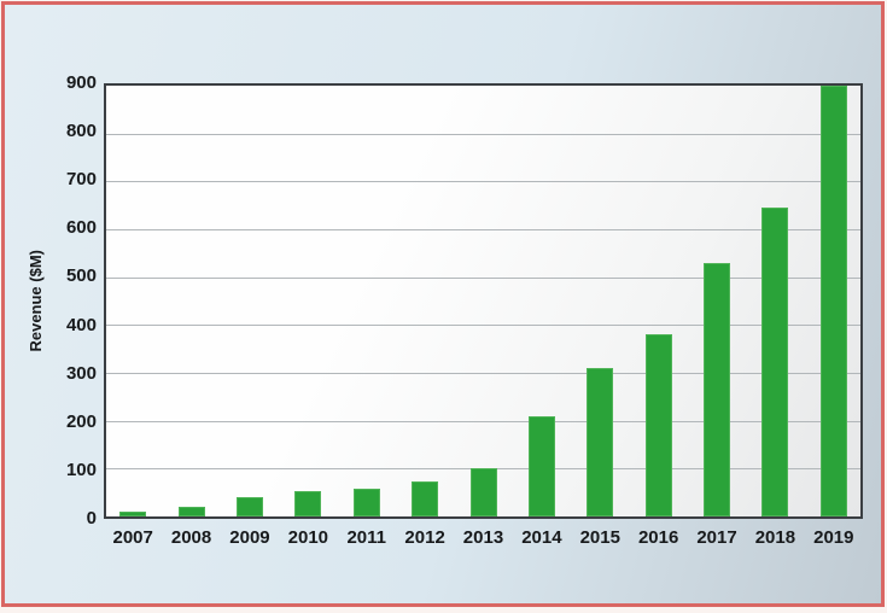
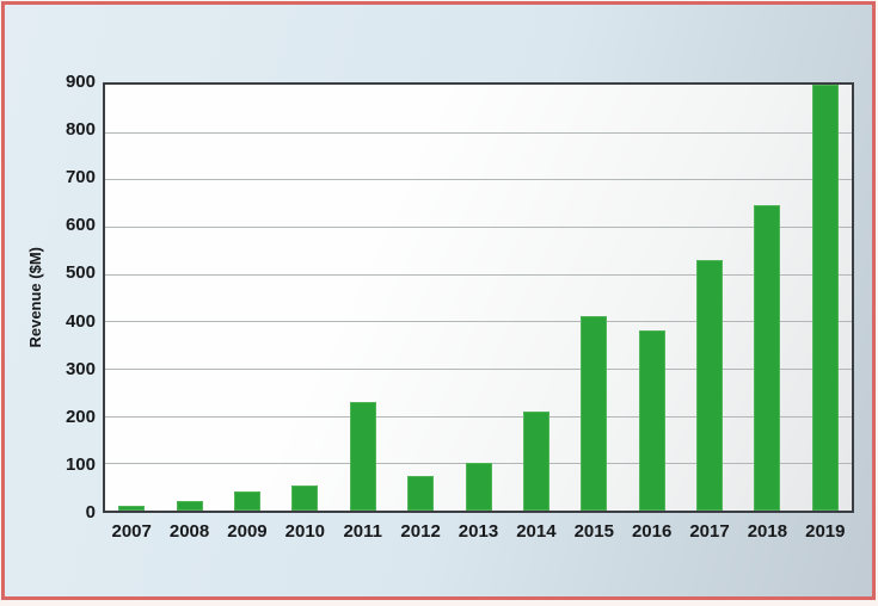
2011: 60 -> 230
2015: 310 -> 410
